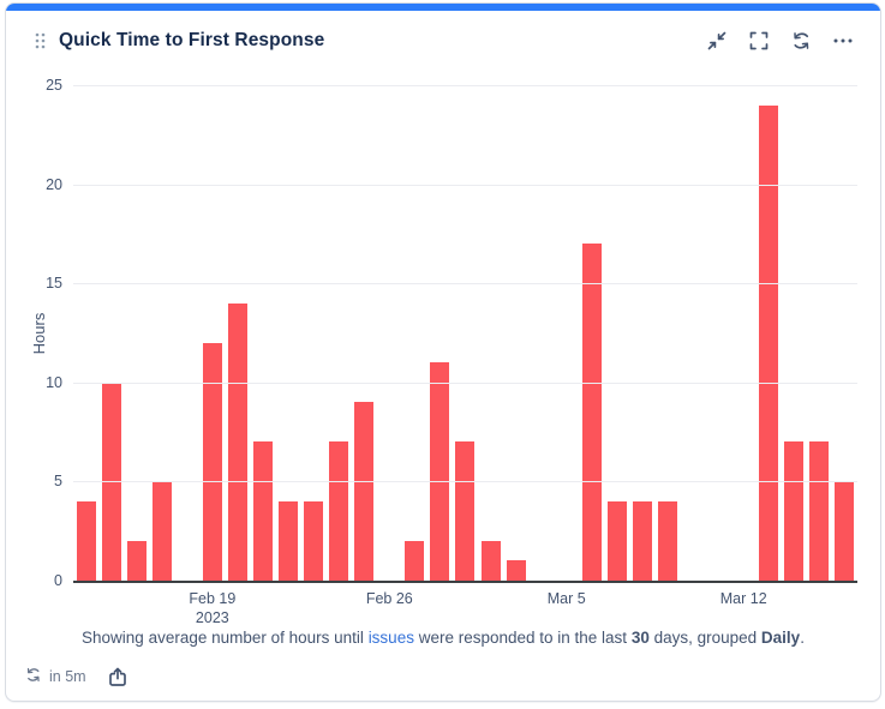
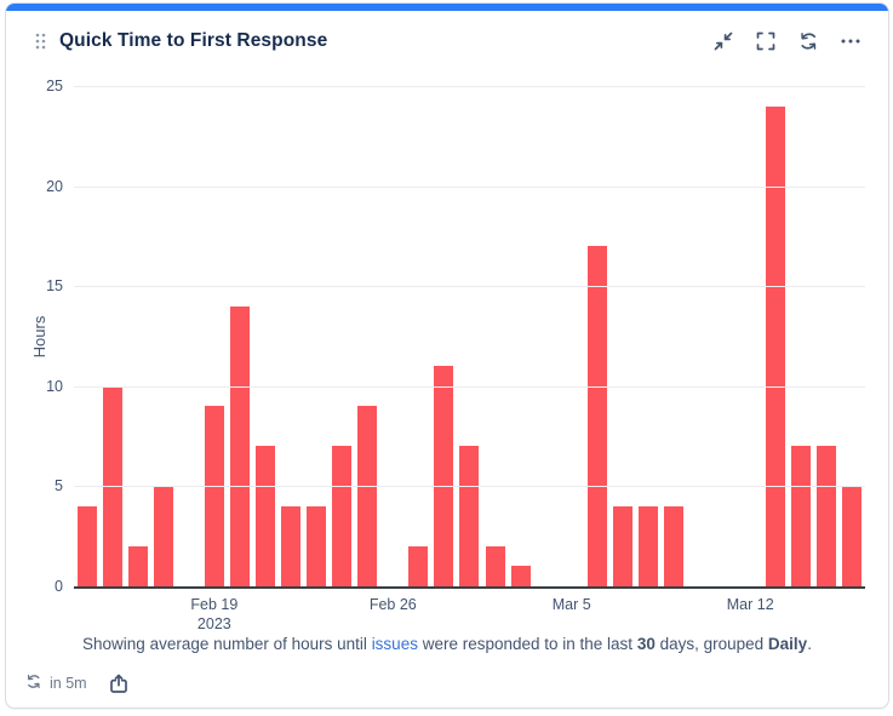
Feb 19: 12 -> 9
